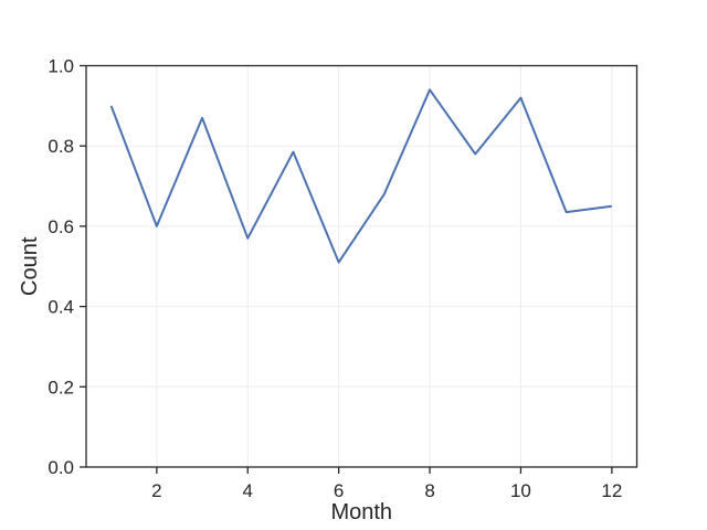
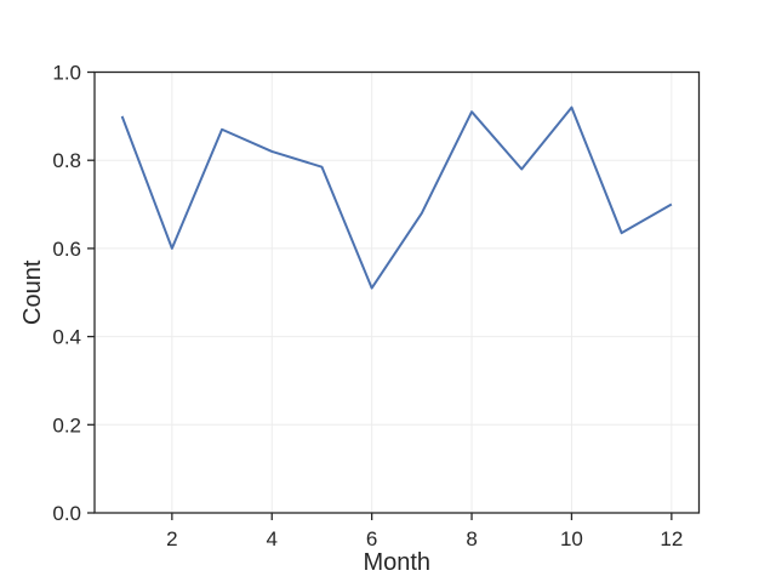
4: 0.57 -> 0.82
8: 0.94 -> 0.91
12: 0.65 -> 0.70
